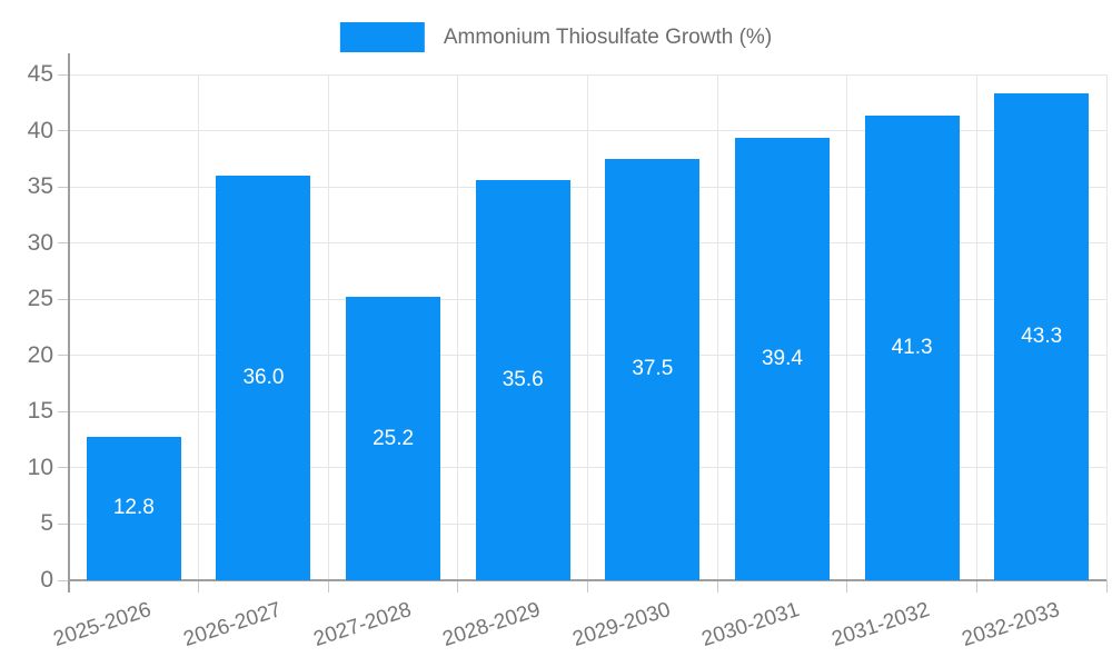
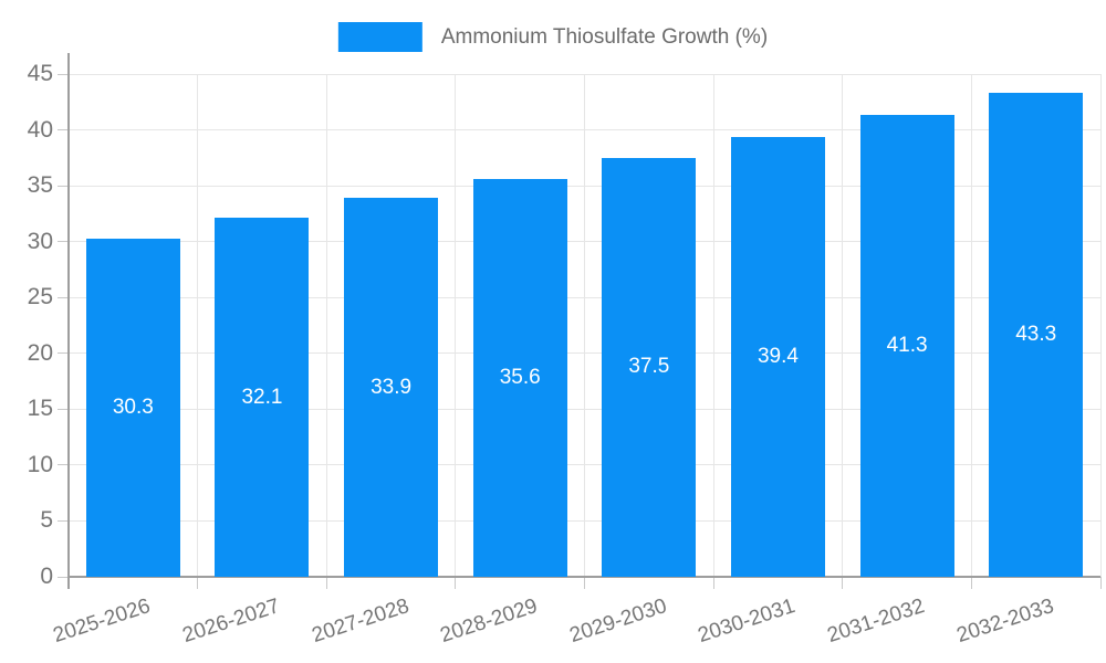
2025-2026: 12.8 -> 30.3
2026-2027: 36.0 -> 32.1
2027-2028: 25.2 -> 33.9
